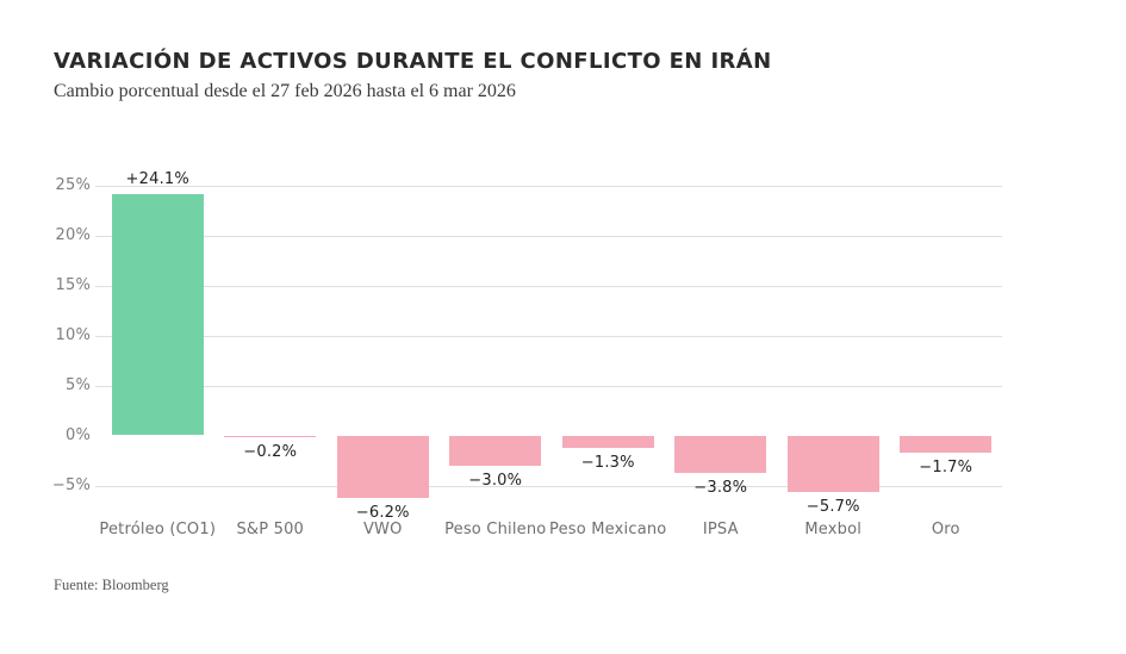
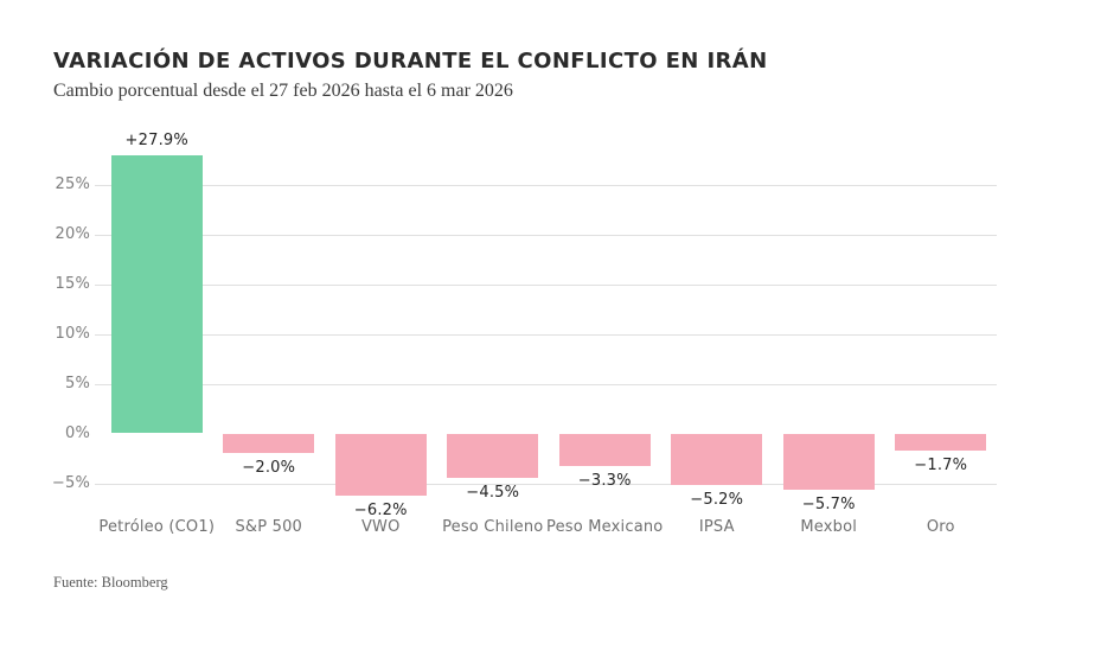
Petróleo (CO1): +24.1% -> +27.9%
S&P 500: −0.2% -> −2.0%
Peso Chileno: −3.0% -> −4.5%
Peso Mexicano: −1.3% -> −3.3%
IPSA: −3.8% -> −5.2%
